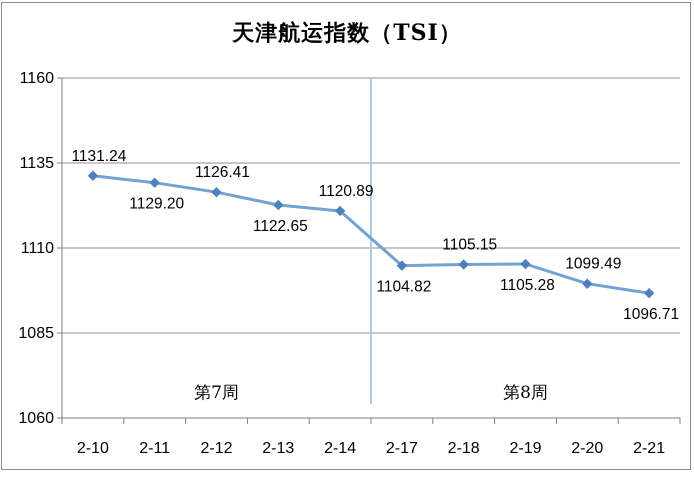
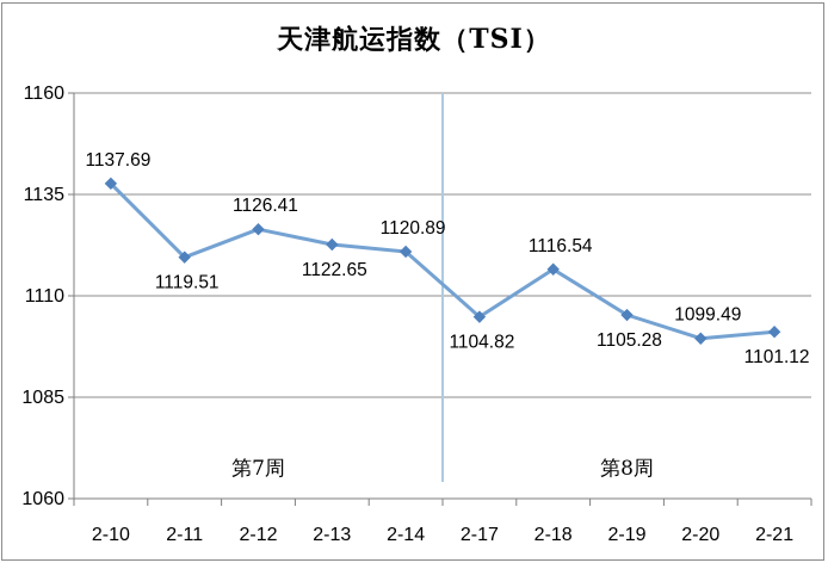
2-10: 1131.24 -> 1137.69
2-11: 1129.20 -> 1119.51
2-18: 1105.15 -> 1116.54
2-21: 1096.71 -> 1101.12
